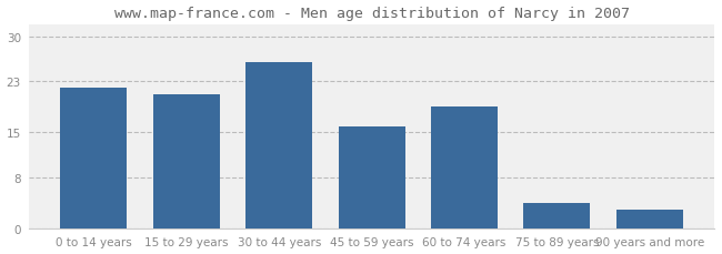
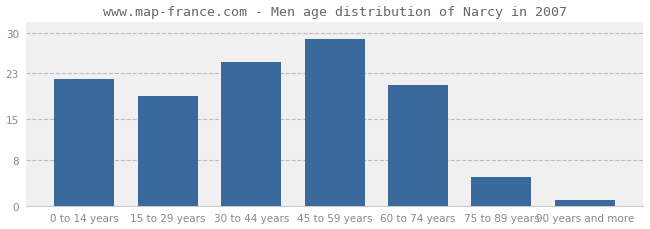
15 to 29 years: 21 -> 19
30 to 44 years: 26 -> 25
45 to 59 years: 16 -> 29
60 to 74 years: 19 -> 21
75 to 89 years: 4 -> 5
90 years and more: 3 -> 1
